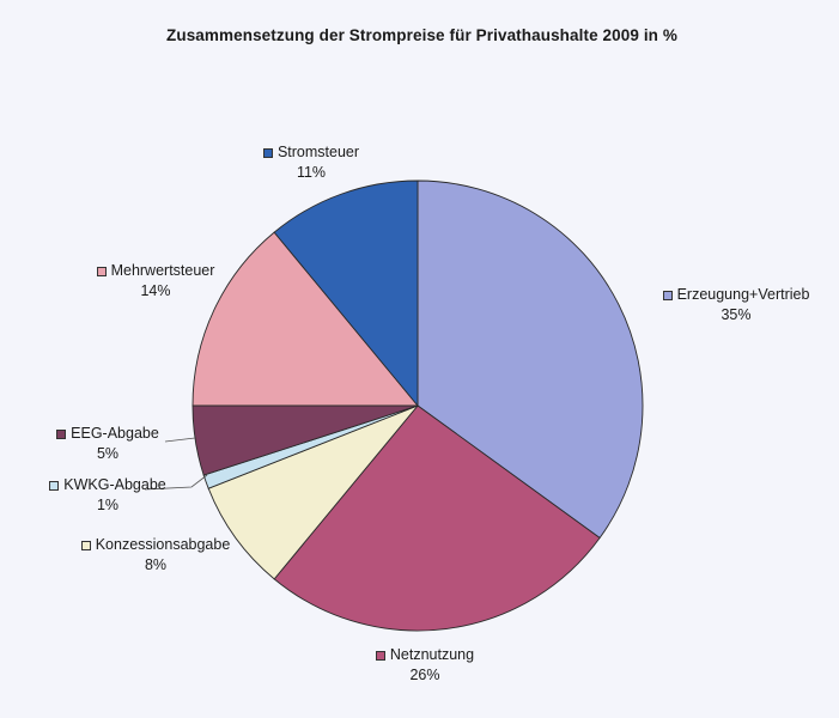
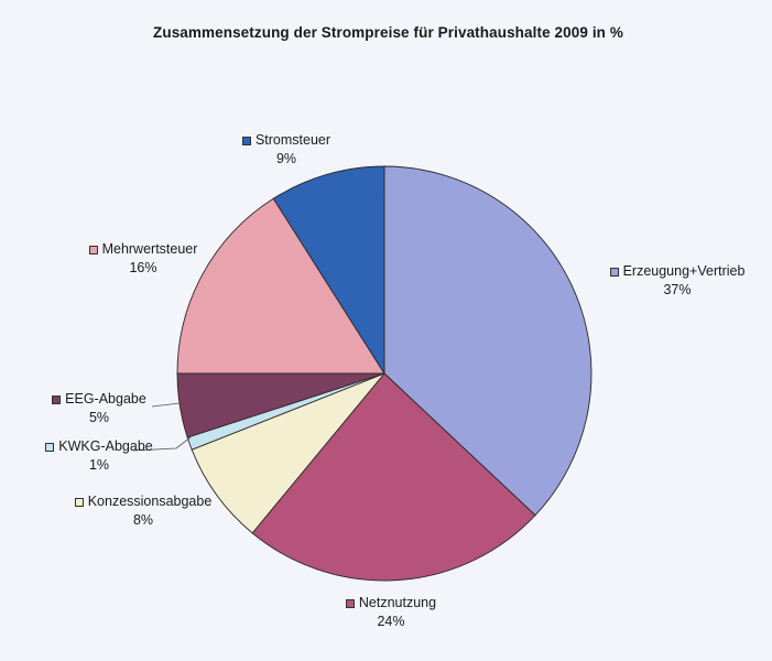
Erzeugung+Vertrieb: 35% -> 37%
Netznutzung: 26% -> 24%
Mehrwertsteuer: 14% -> 16%
Stromsteuer: 11% -> 9%
